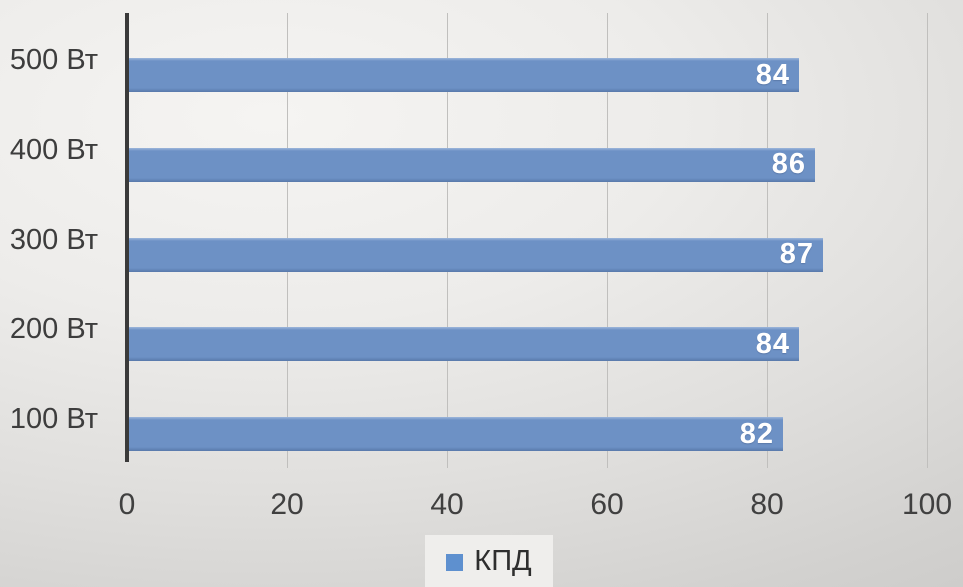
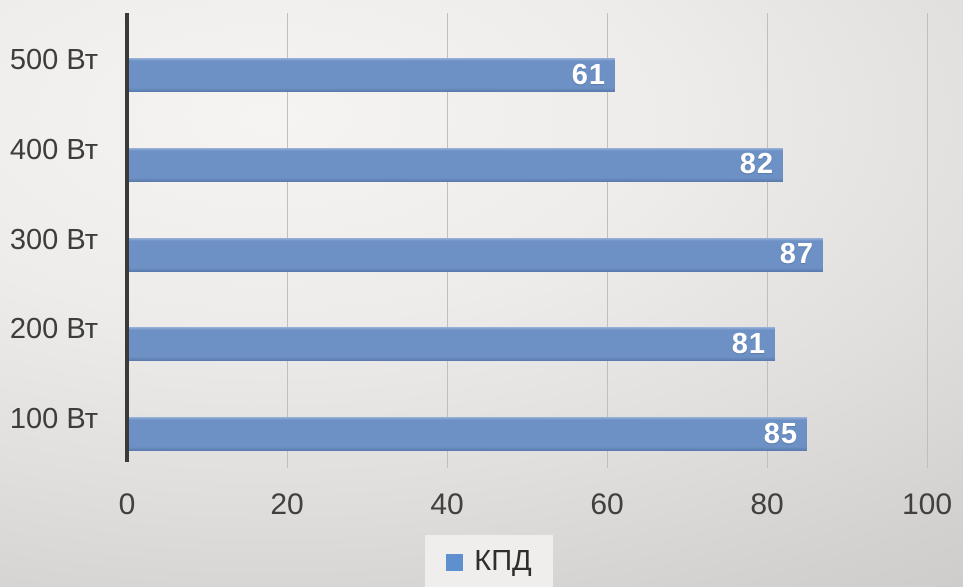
500 Вт: 84 -> 61
400 Вт: 86 -> 82
200 Вт: 84 -> 81
100 Вт: 82 -> 85
